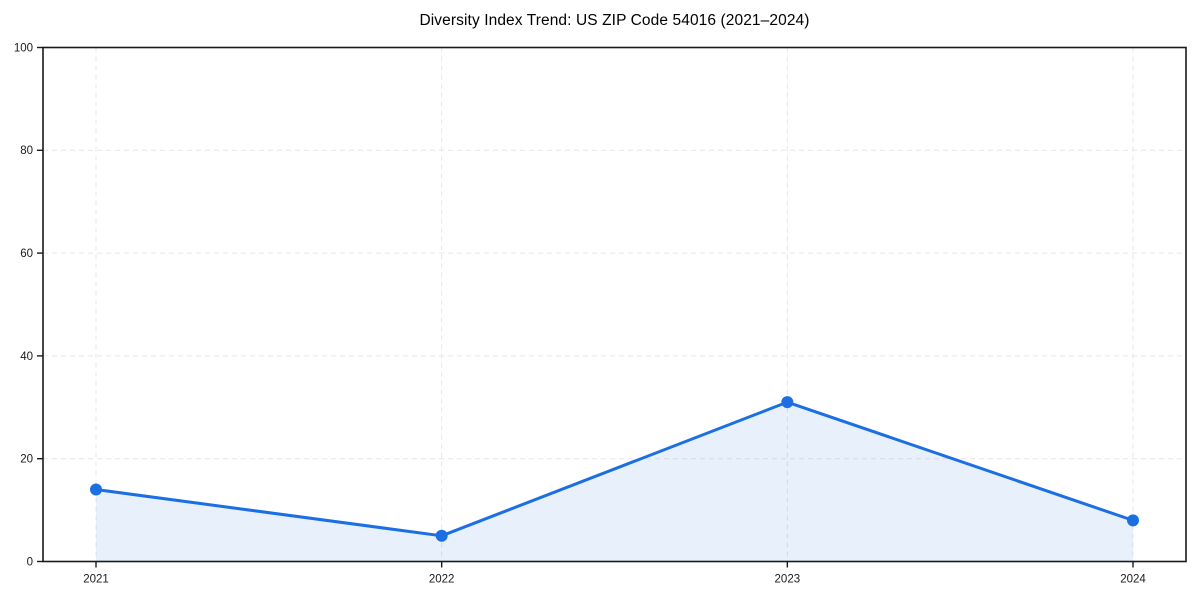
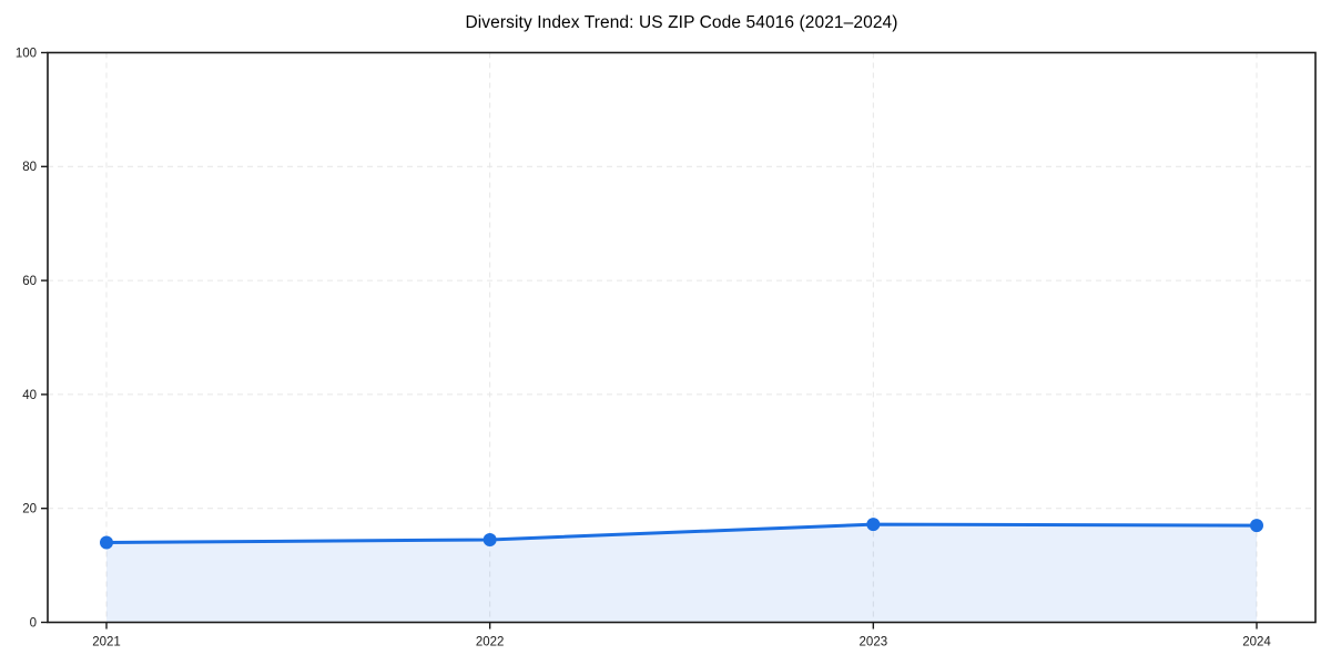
2022: 5 -> 14
2023: 31 -> 17
2024: 8 -> 17
